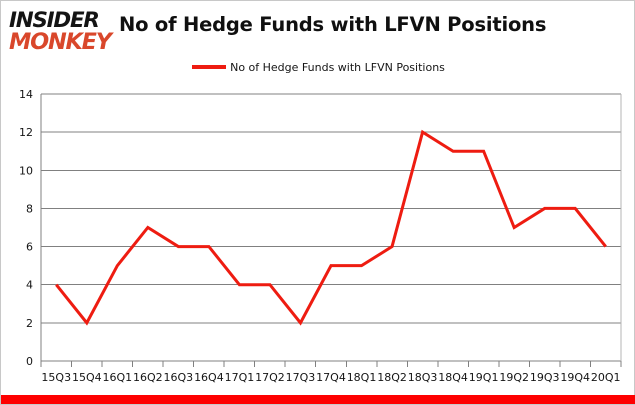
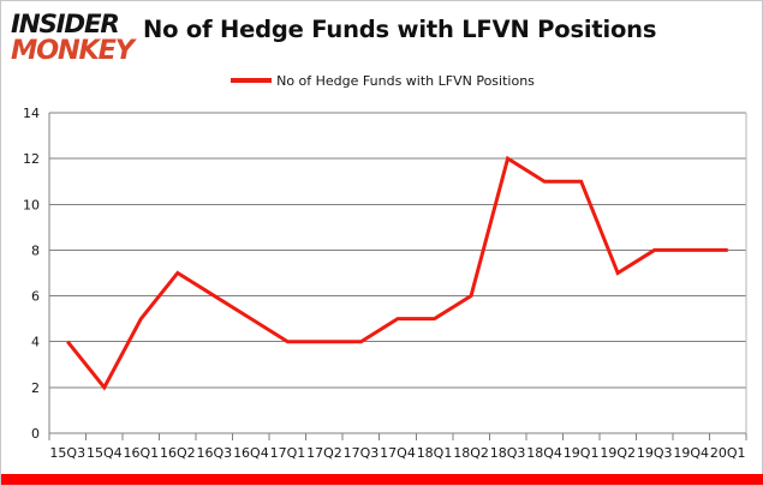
16Q4: 6 -> 5
17Q3: 2 -> 4
20Q1: 6 -> 8
